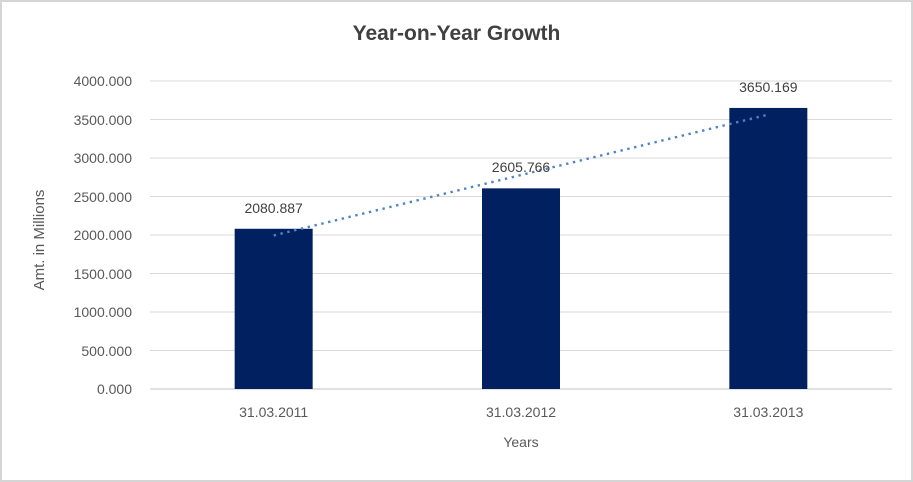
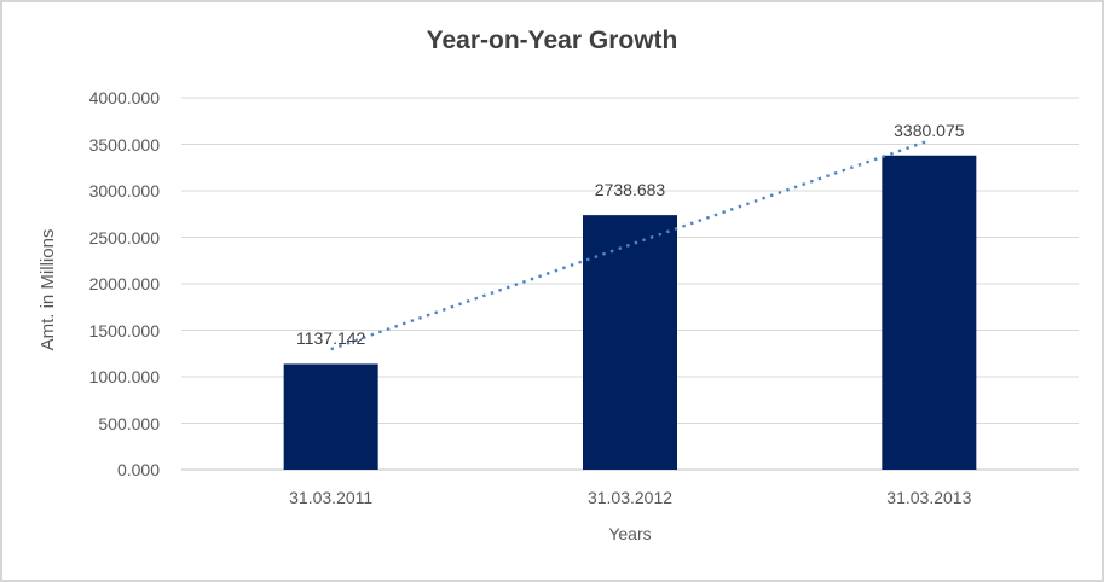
31.03.2011: 2080.887 -> 1137.142
31.03.2012: 2605.766 -> 2738.683
31.03.2013: 3650.169 -> 3380.075
